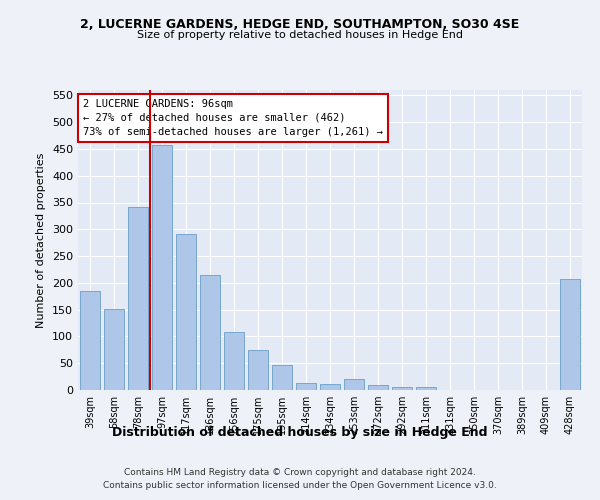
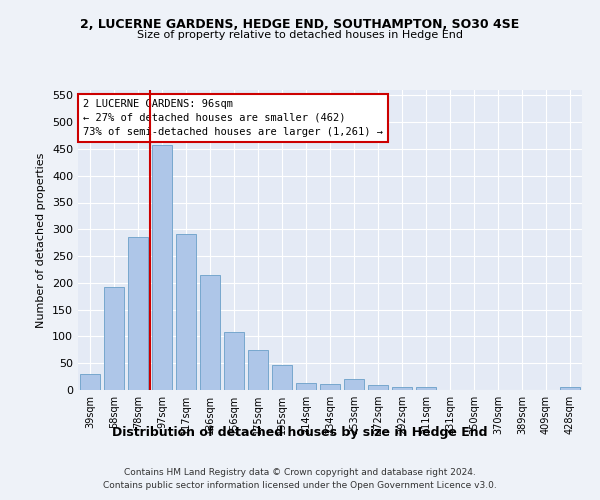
39sqm: 184 -> 30
58sqm: 152 -> 192
78sqm: 342 -> 285
428sqm: 208 -> 6
